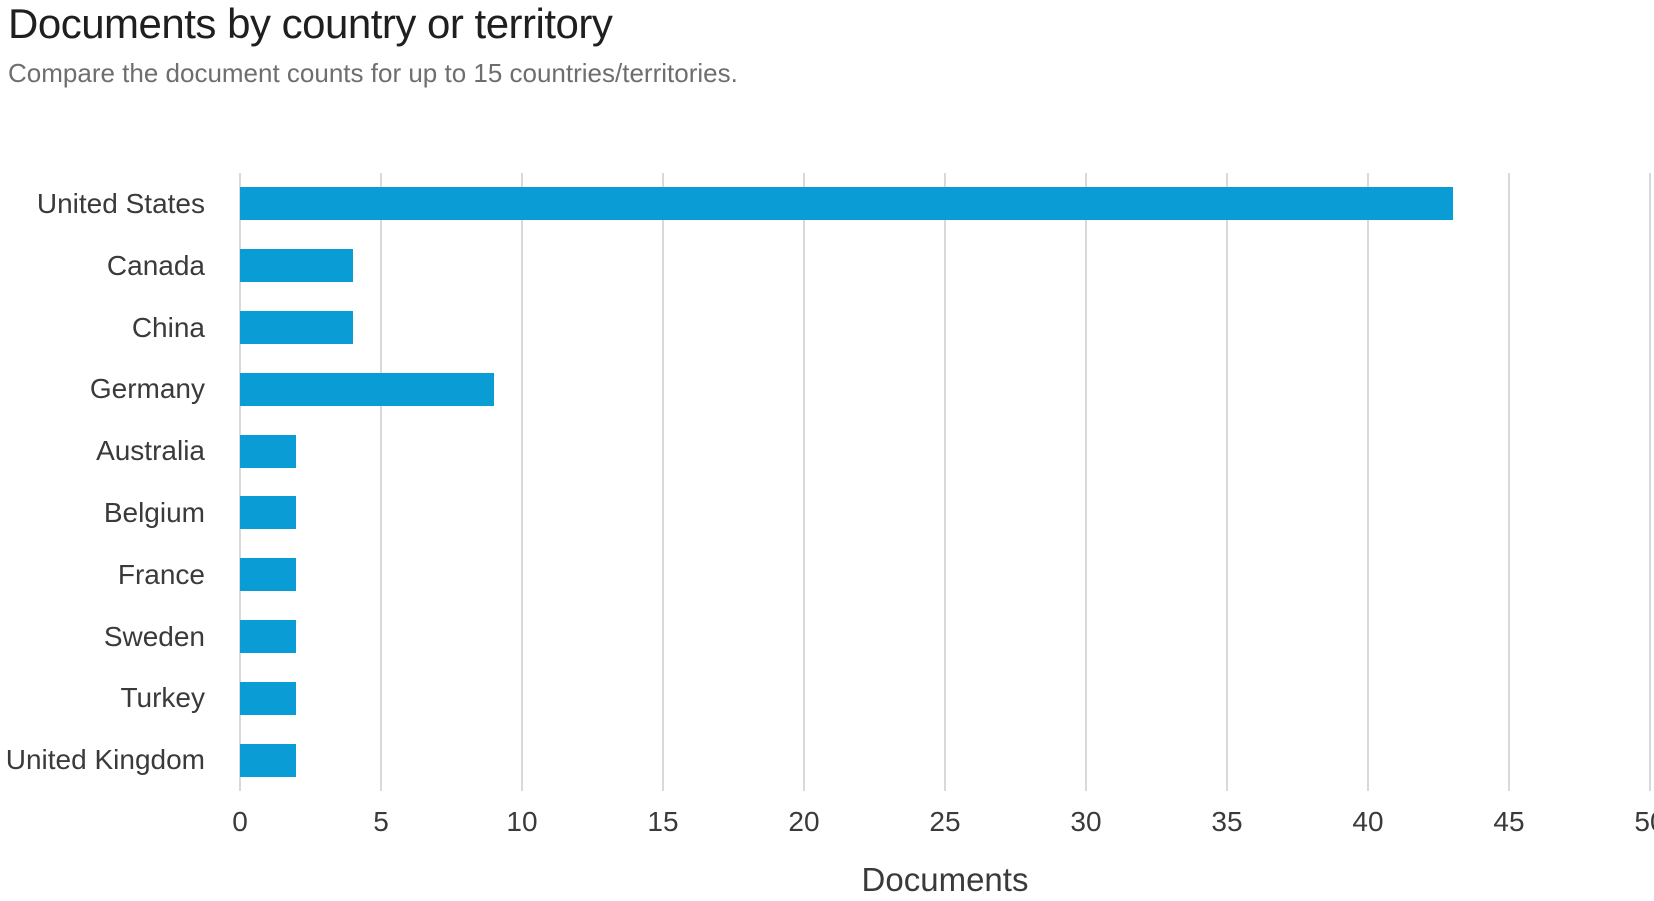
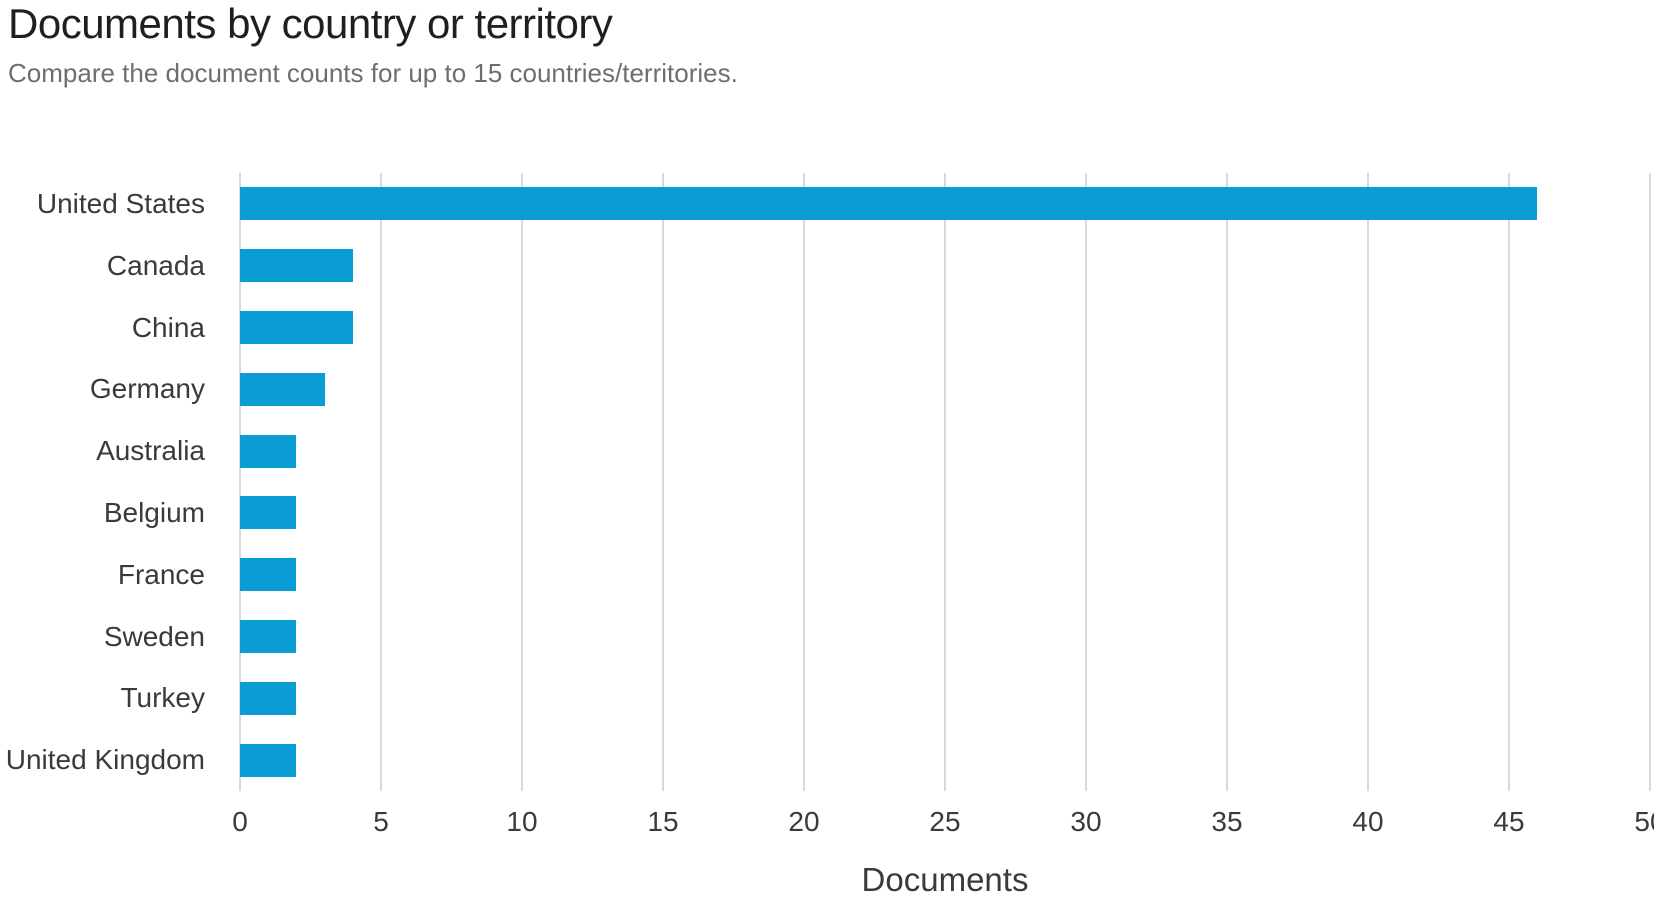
United States: 43 -> 46
Germany: 9 -> 3
